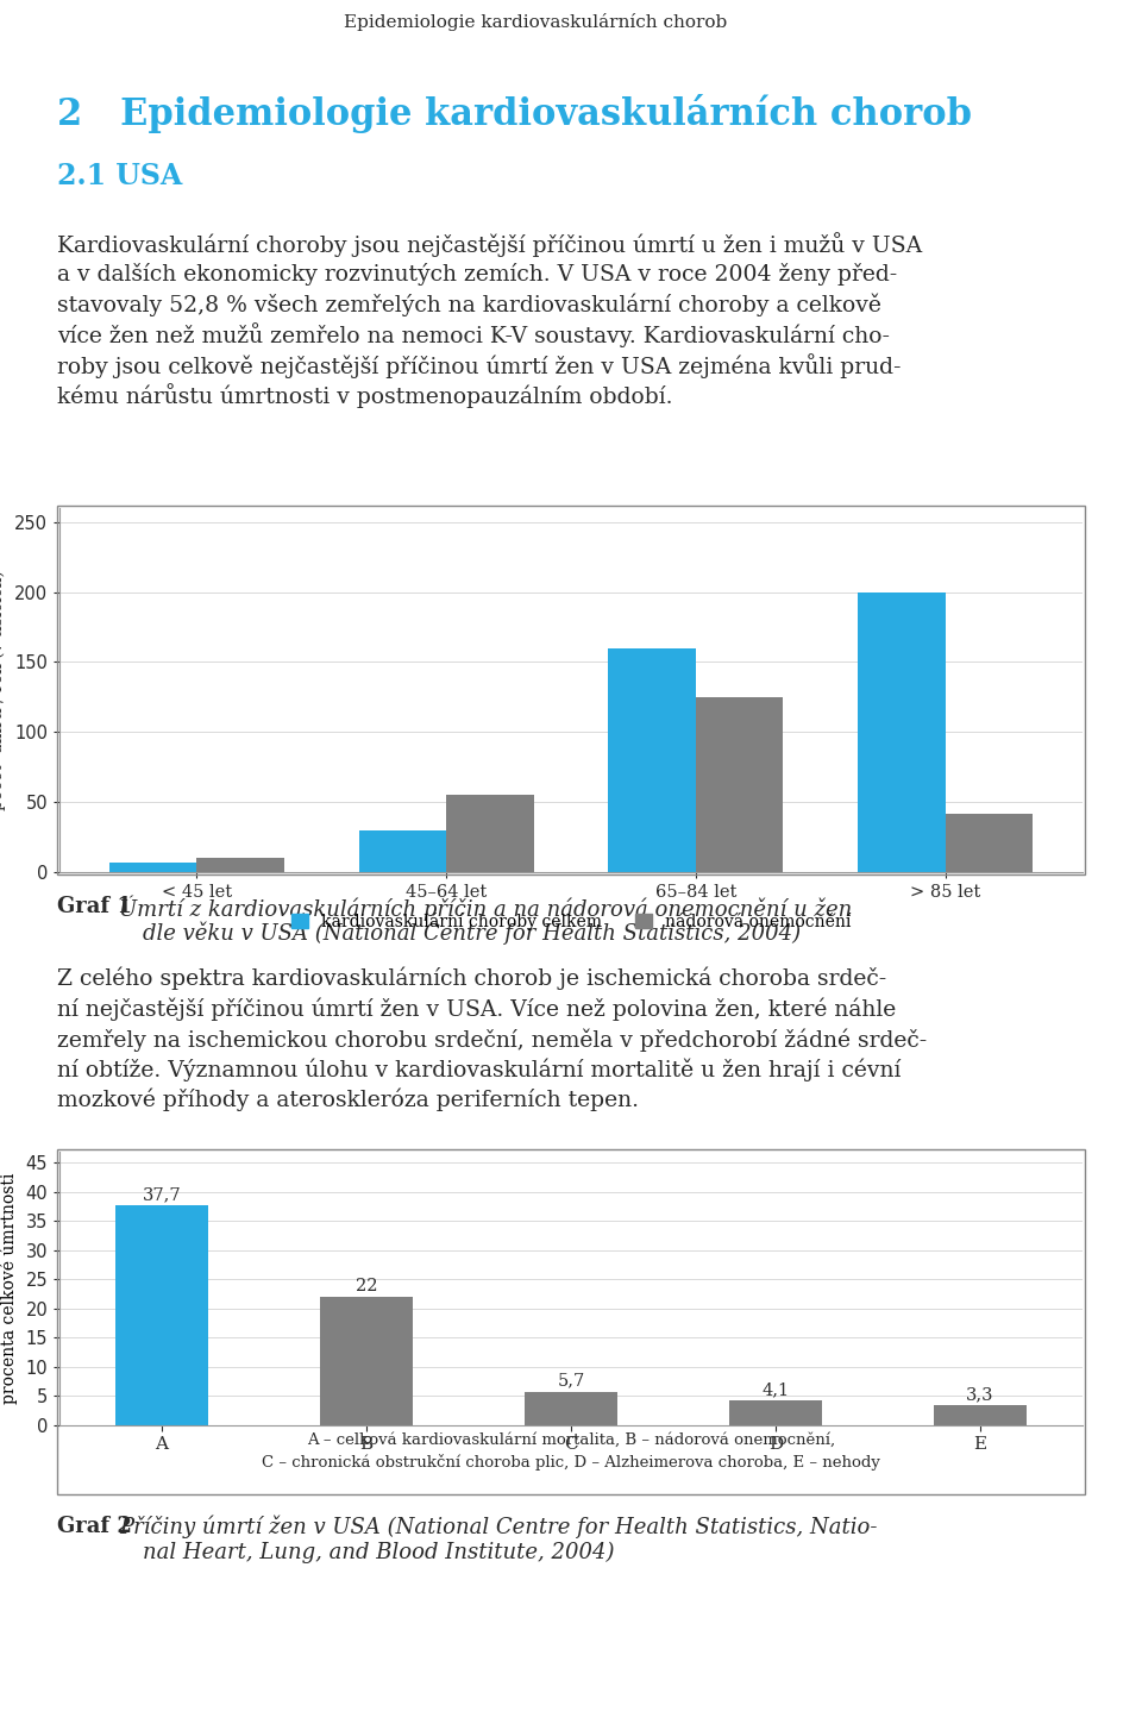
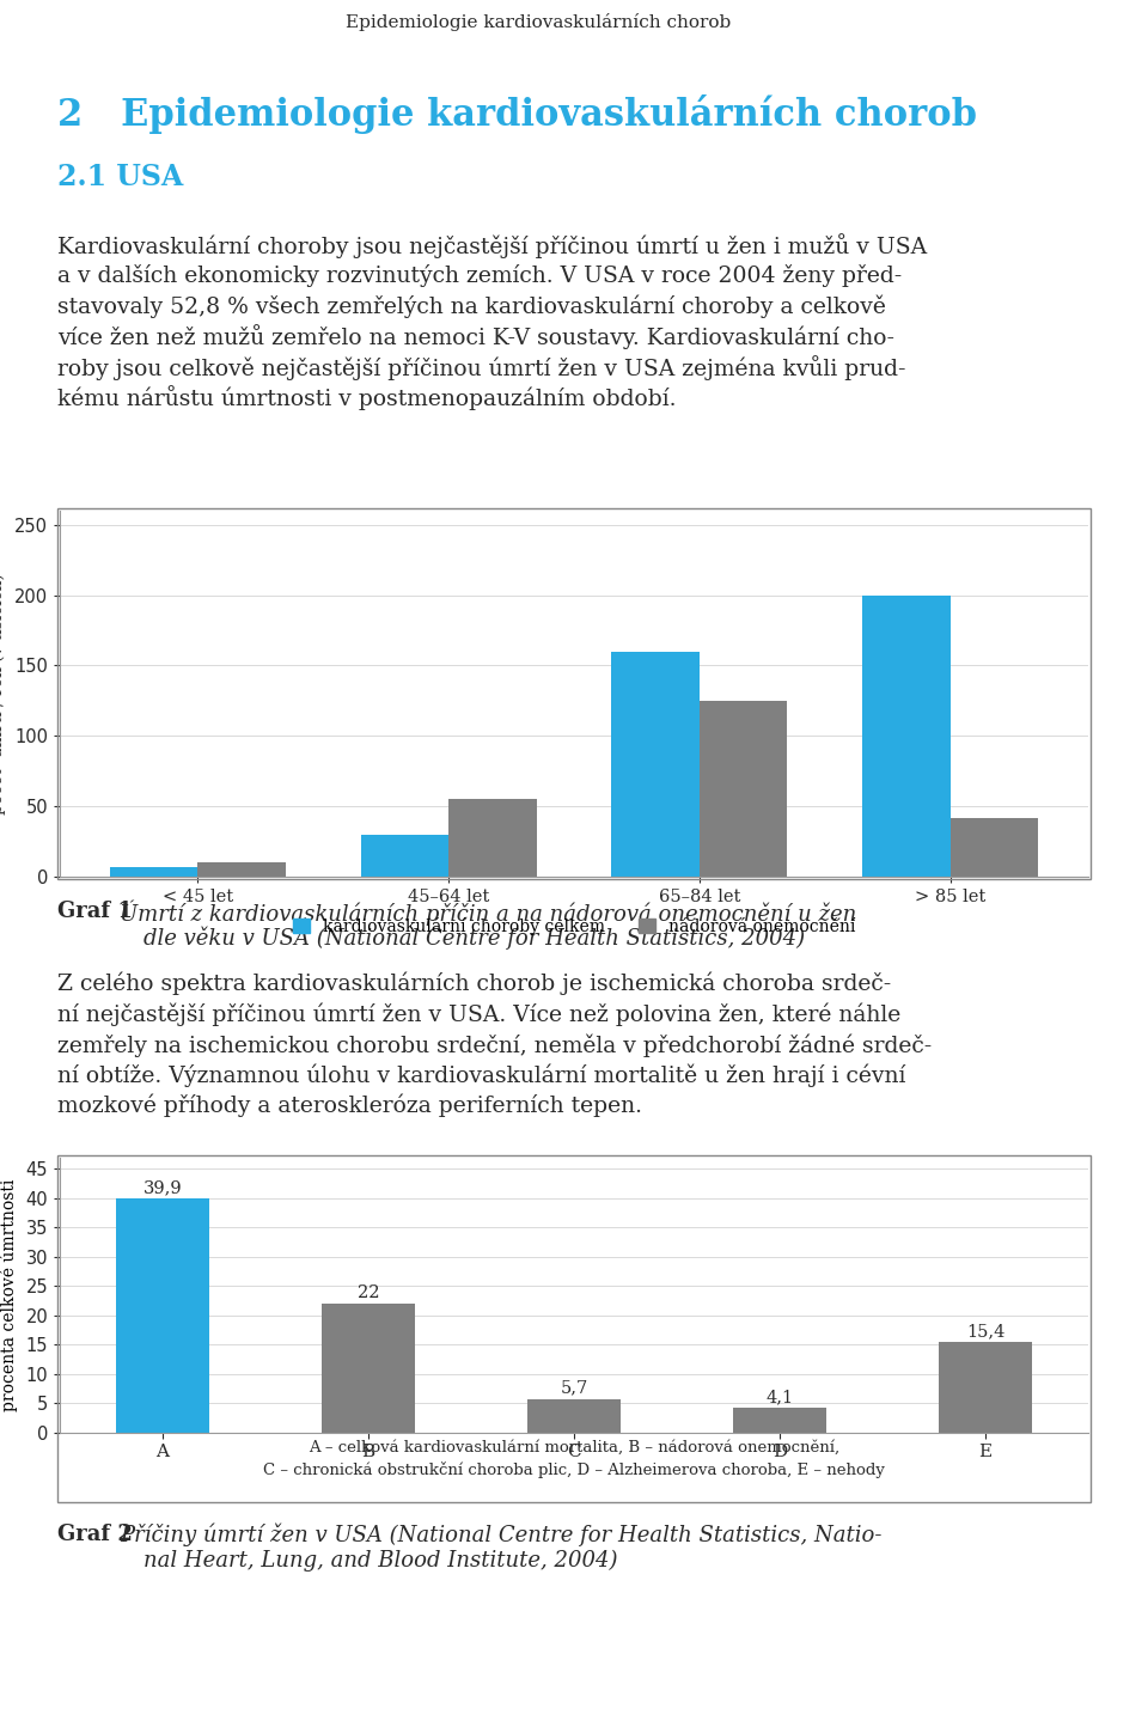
A: 37,7 -> 39,9
E: 3,3 -> 15,4
